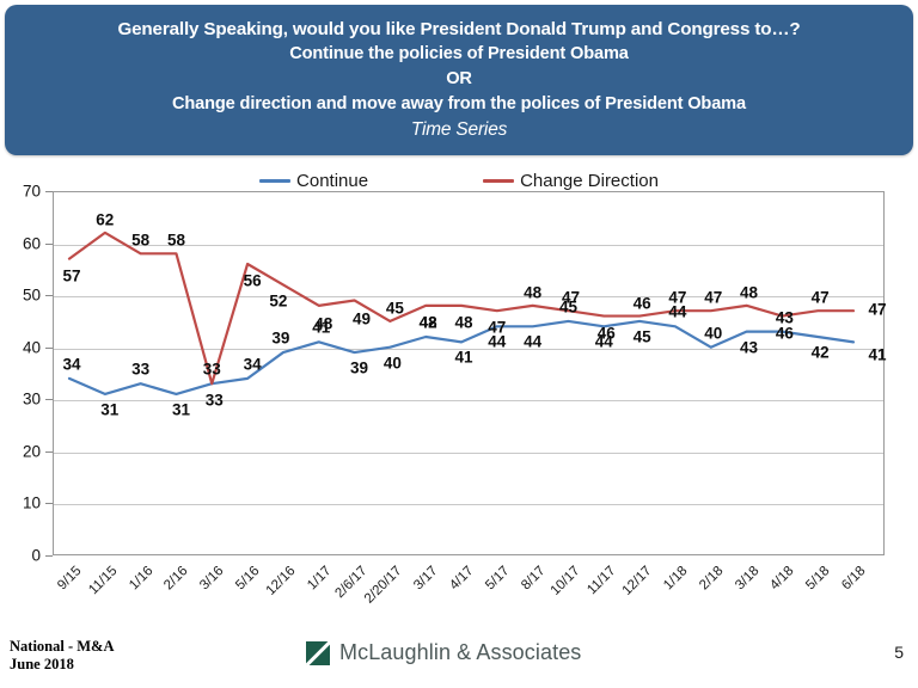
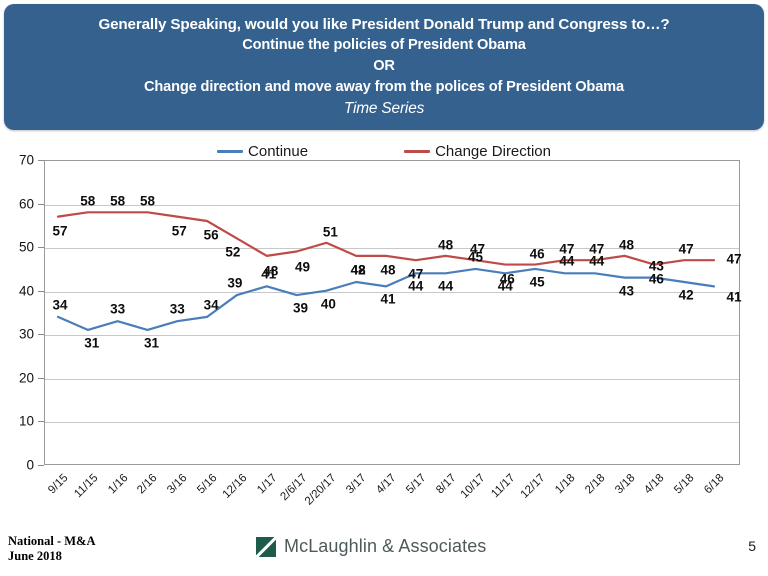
Change Direction/11/15: 62 -> 58
Change Direction/3/16: 33 -> 57
Change Direction/2/20/17: 45 -> 51
Continue/2/18: 40 -> 44
